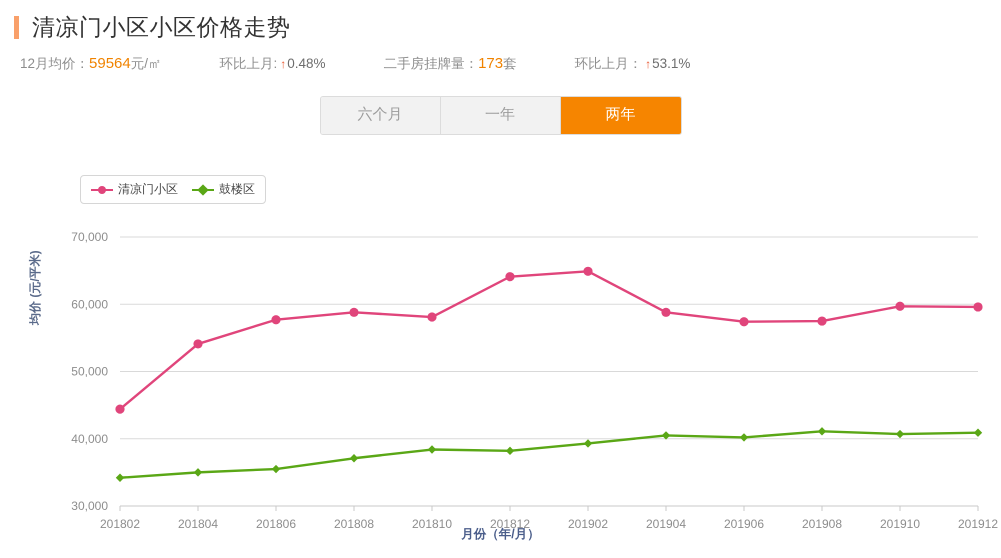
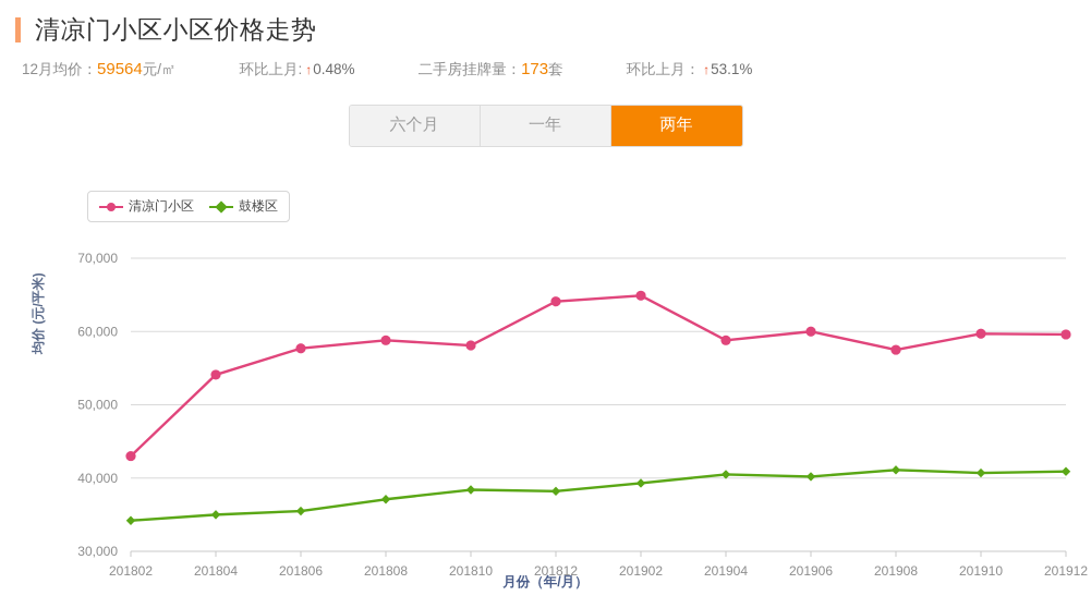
清凉门小区/201802: 44000 -> 43000
清凉门小区/201906: 57000 -> 60000
